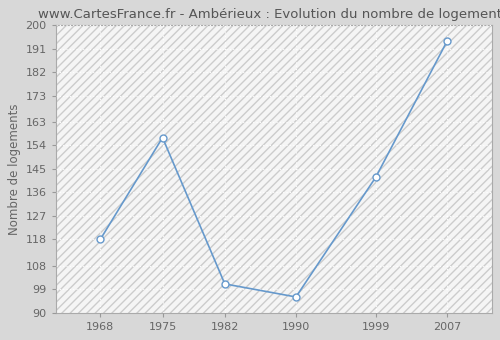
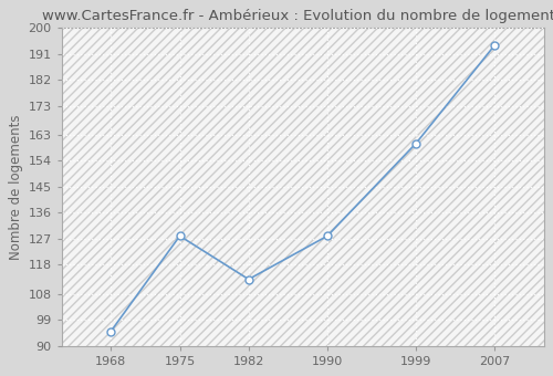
1968: 118 -> 95
1975: 157 -> 128
1982: 101 -> 113
1990: 96 -> 128
1999: 142 -> 160
